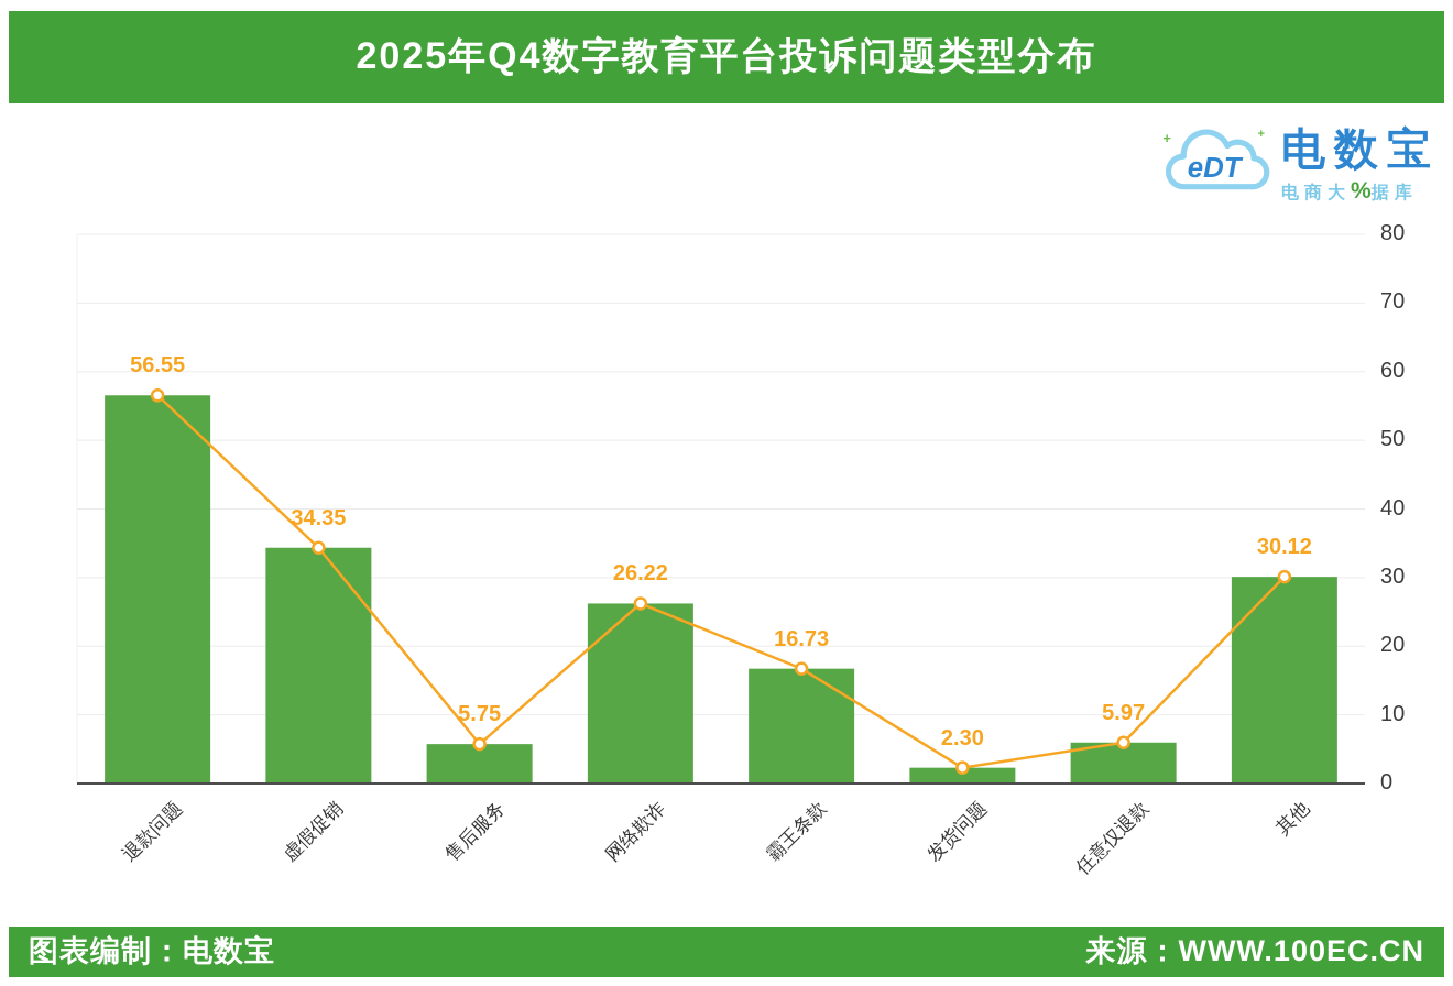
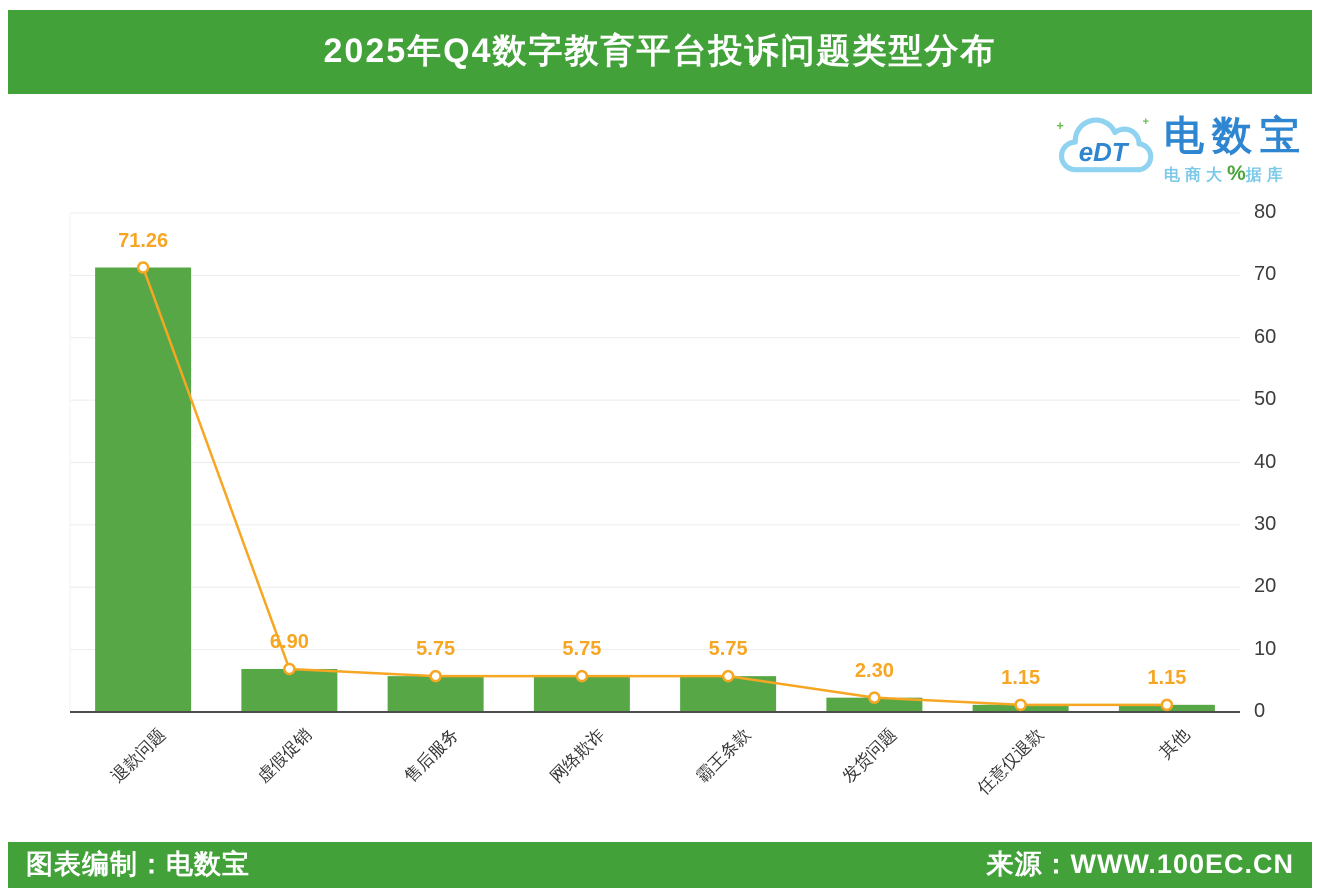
退款问题: 56.55 -> 71.26
虚假促销: 34.35 -> 6.90
网络欺诈: 26.22 -> 5.75
霸王条款: 16.73 -> 5.75
任意仅退款: 5.97 -> 1.15
其他: 30.12 -> 1.15
